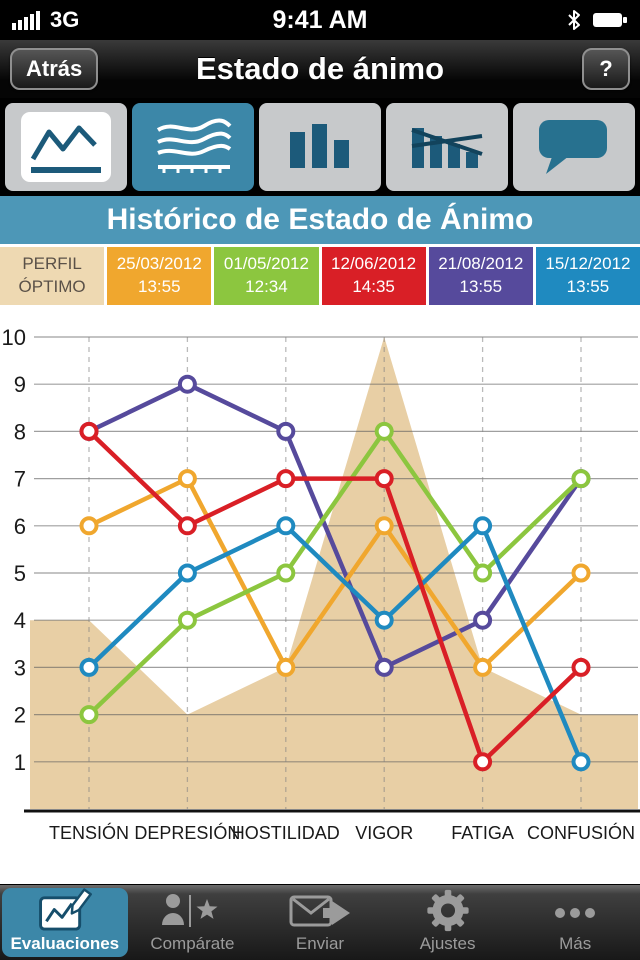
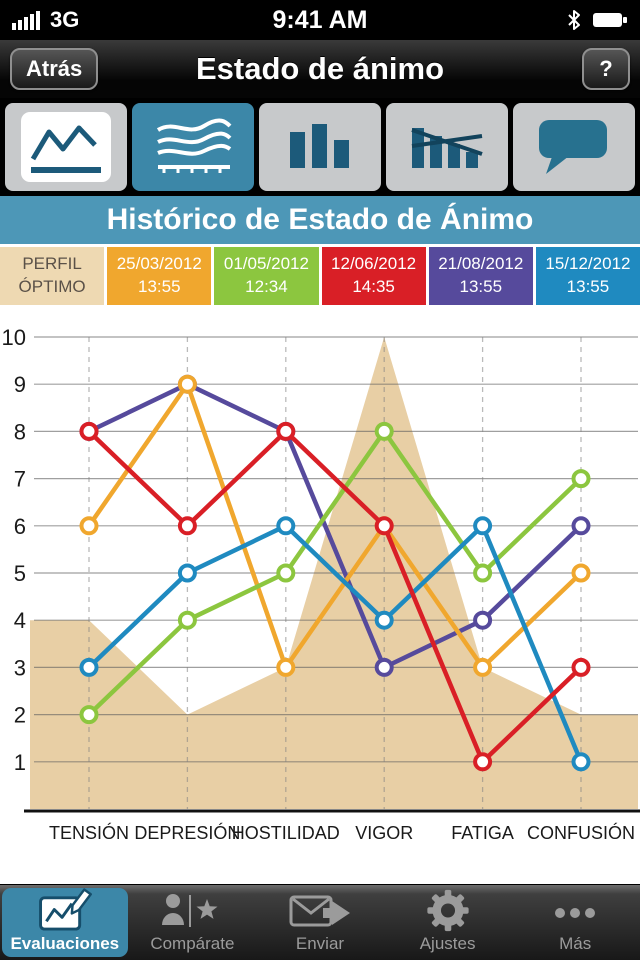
25/03/2012 13:55/DEPRESIÓN: 7 -> 9
12/06/2012 14:35/HOSTILIDAD: 7 -> 8
12/06/2012 14:35/VIGOR: 7 -> 6
21/08/2012 13:55/CONFUSIÓN: 7 -> 6
